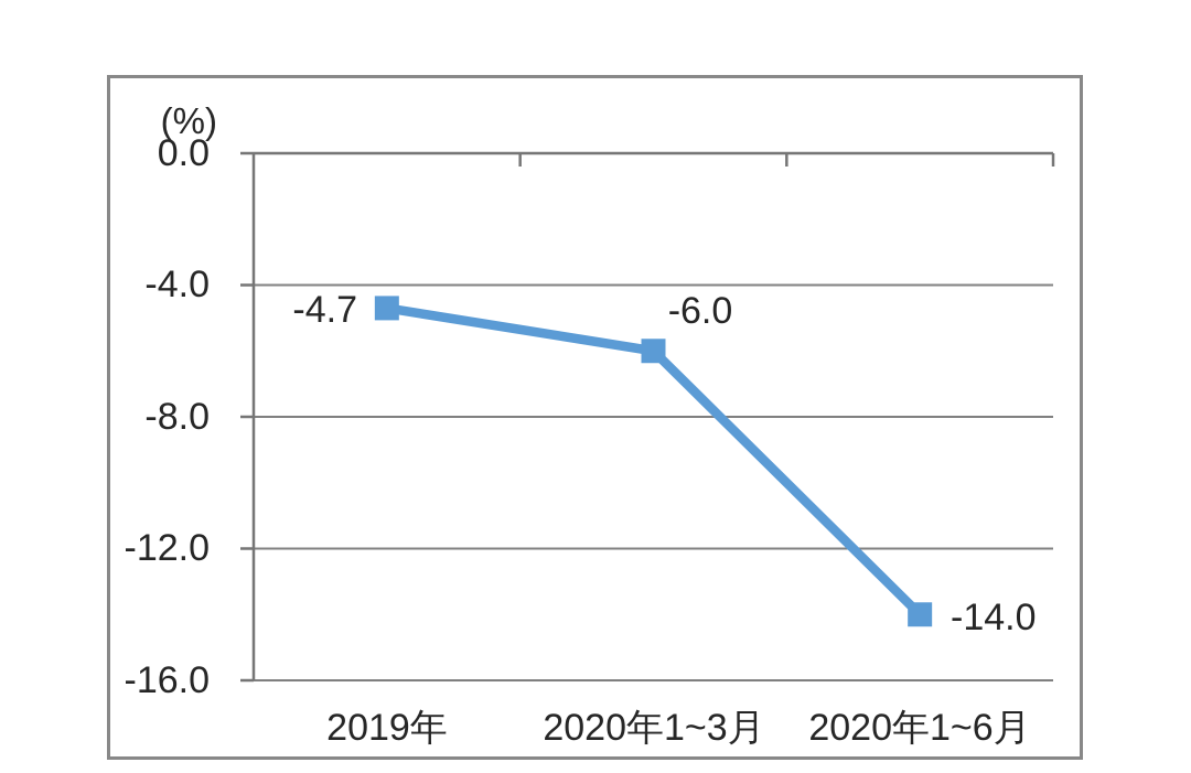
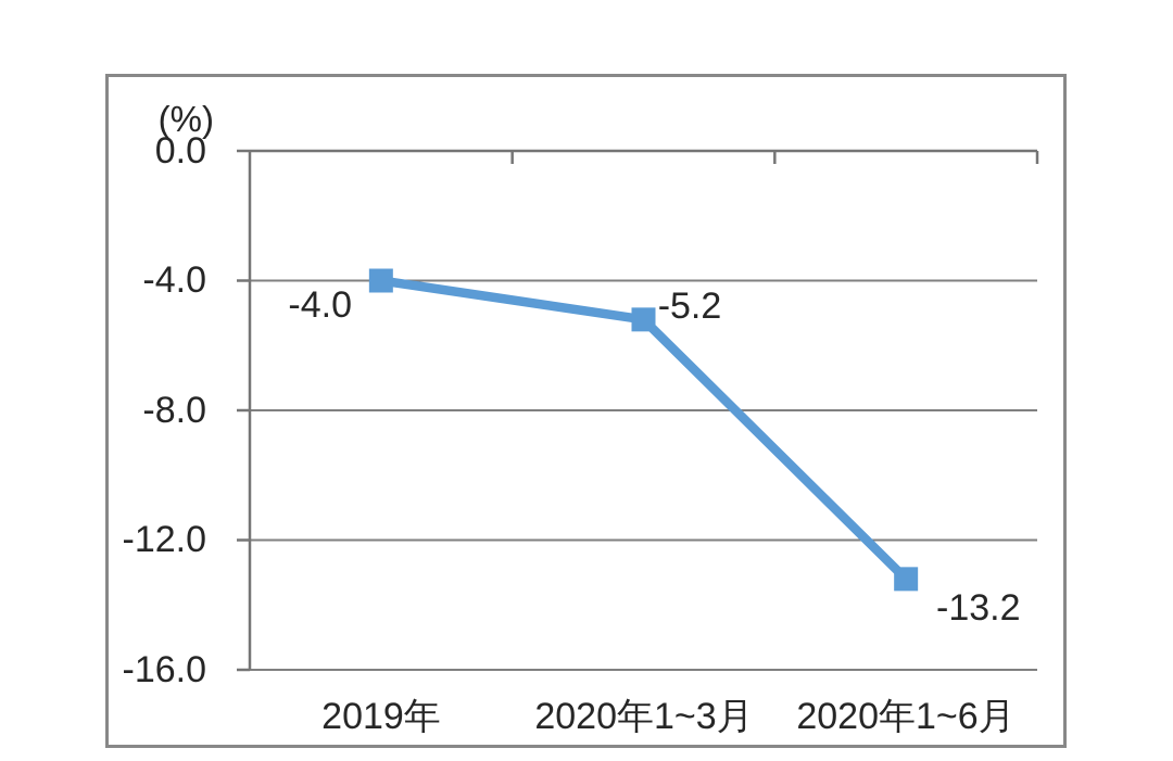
2019年: -4.7 -> -4.0
2020年1~3月: -6.0 -> -5.2
2020年1~6月: -14.0 -> -13.2
